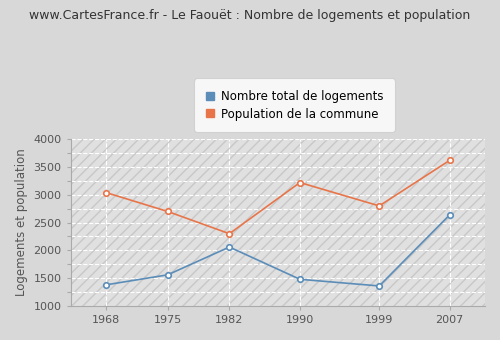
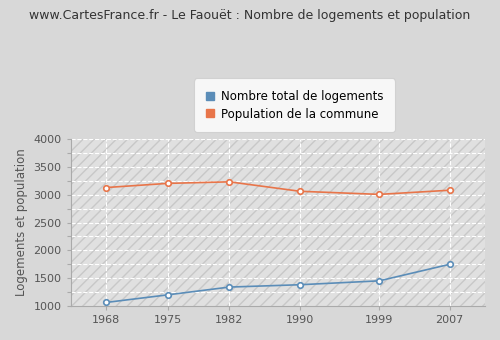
Nombre total de logements/1968: 1380 -> 1060
Population de la commune/1968: 3040 -> 3130
Nombre total de logements/1975: 1560 -> 1200
Population de la commune/1975: 2700 -> 3200
Nombre total de logements/1982: 2060 -> 1340
Population de la commune/1982: 2300 -> 3230
Nombre total de logements/1990: 1480 -> 1380
Population de la commune/1990: 3220 -> 3060
Nombre total de logements/1999: 1360 -> 1450
Population de la commune/1999: 2800 -> 3010
Nombre total de logements/2007: 2640 -> 1750
Population de la commune/2007: 3620 -> 3080
